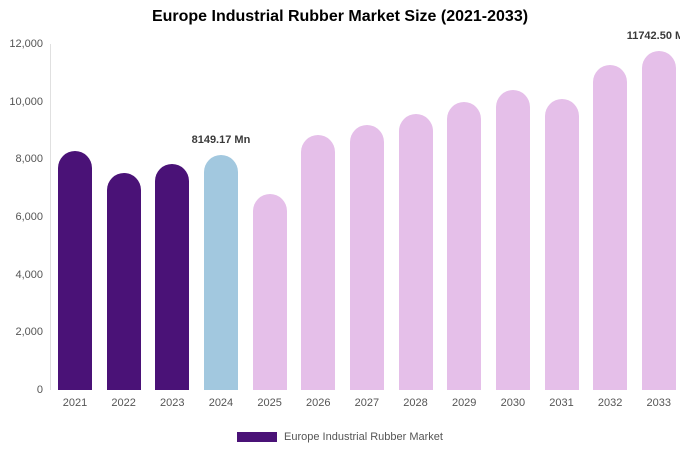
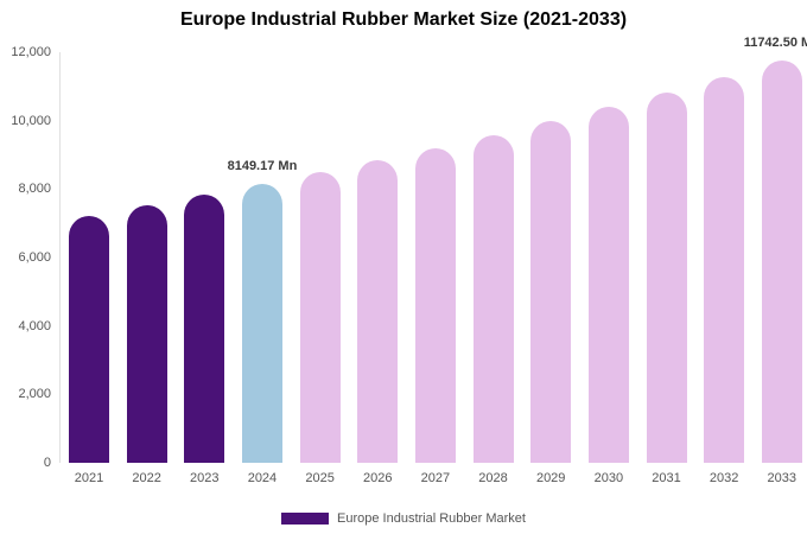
2021: 8300 -> 7200
2025: 6800 -> 8500
2031: 10100 -> 10800
